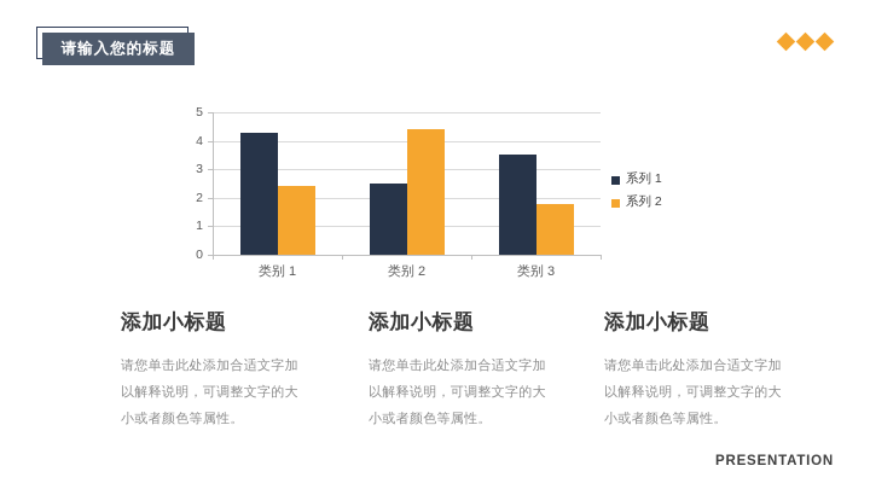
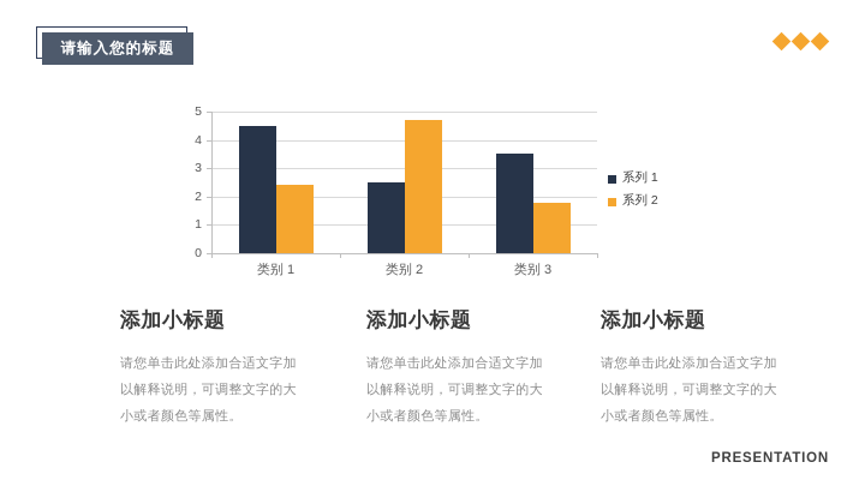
系列 1/类别 1: 4.3 -> 4.5
系列 2/类别 2: 4.4 -> 4.7
